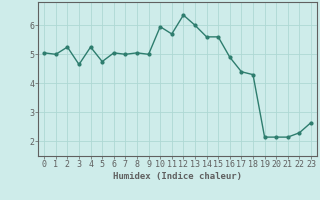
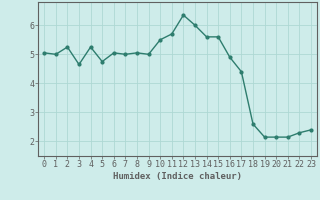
10: 5.95 -> 5.50
18: 4.30 -> 2.60
23: 2.65 -> 2.40
